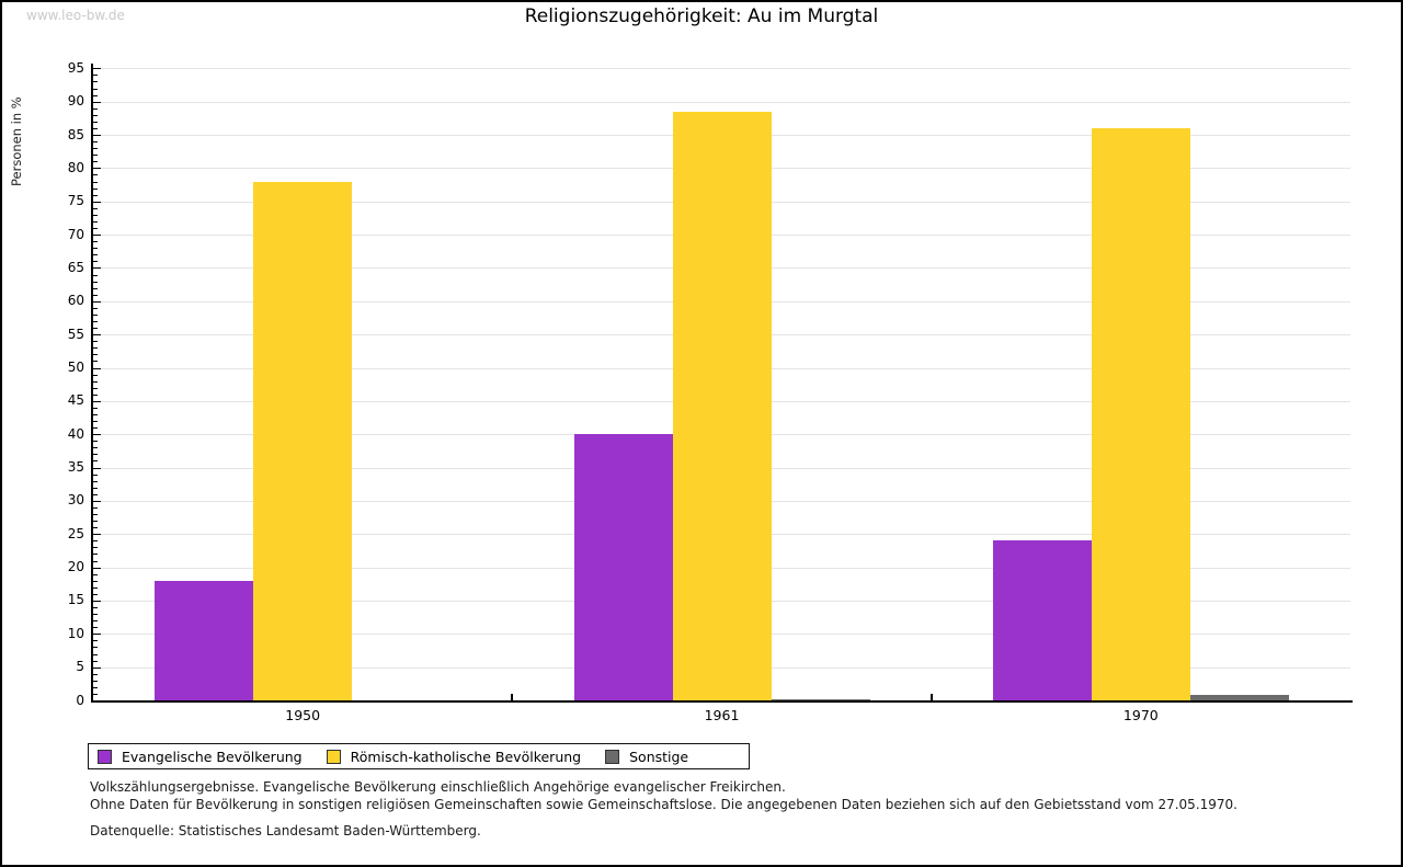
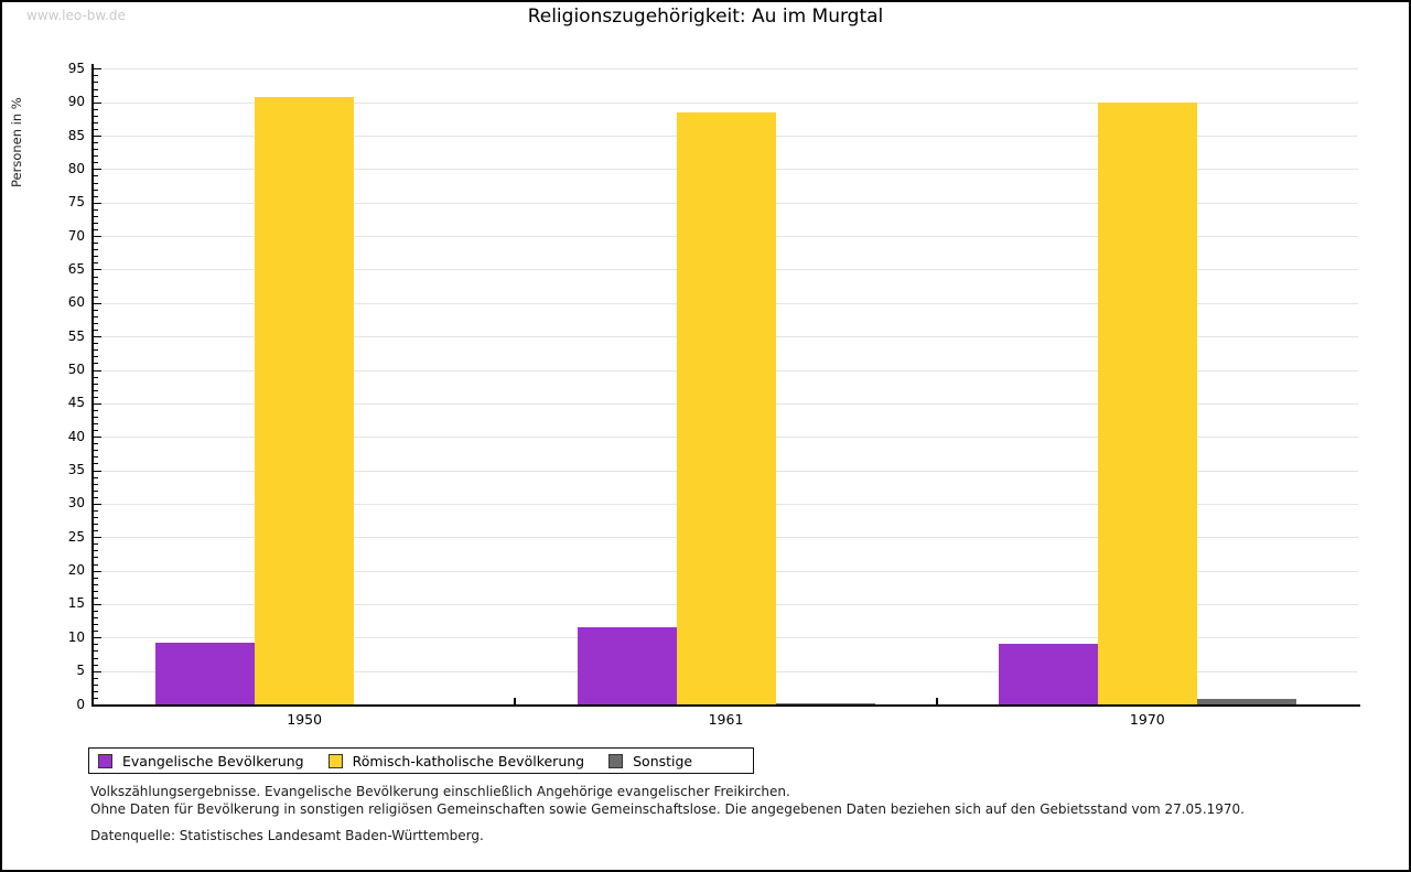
Evangelische Bevölkerung/1950: 18 -> 9
Römisch-katholische Bevölkerung/1950: 78 -> 91
Evangelische Bevölkerung/1961: 40 -> 12
Evangelische Bevölkerung/1970: 24 -> 9
Römisch-katholische Bevölkerung/1970: 86 -> 90
